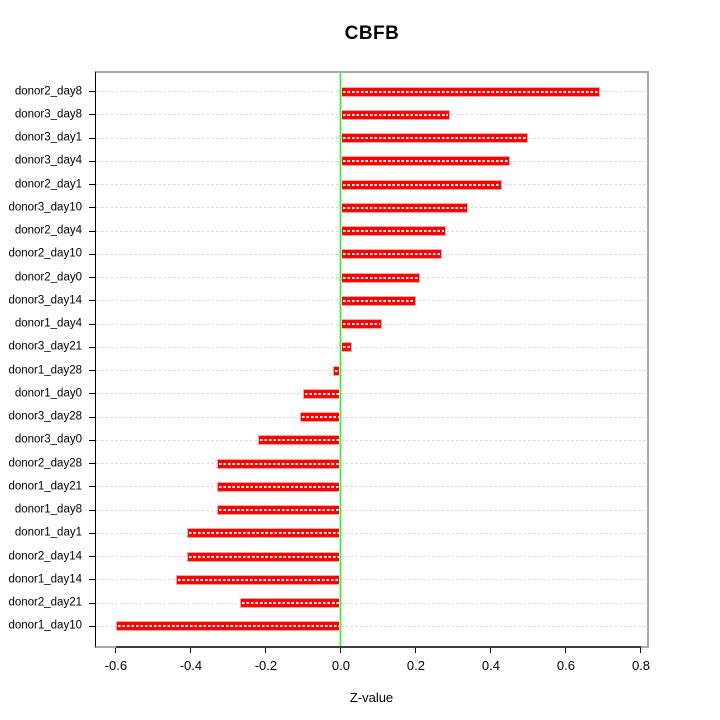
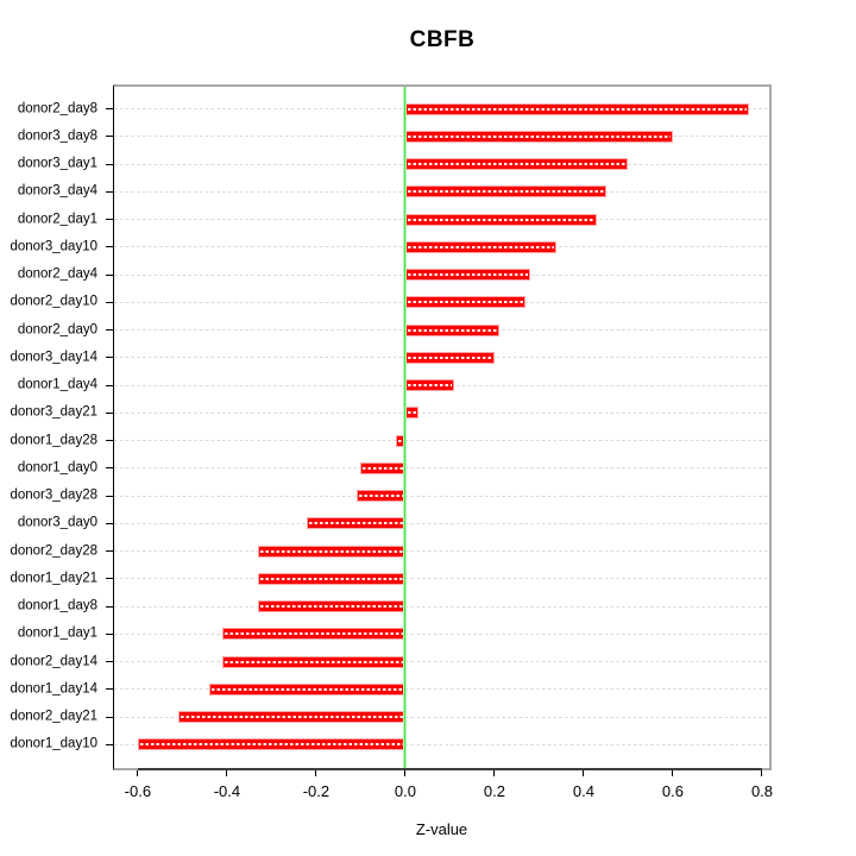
donor2_day8: 0.69 -> 0.77
donor3_day8: 0.29 -> 0.60
donor2_day21: -0.27 -> -0.51
